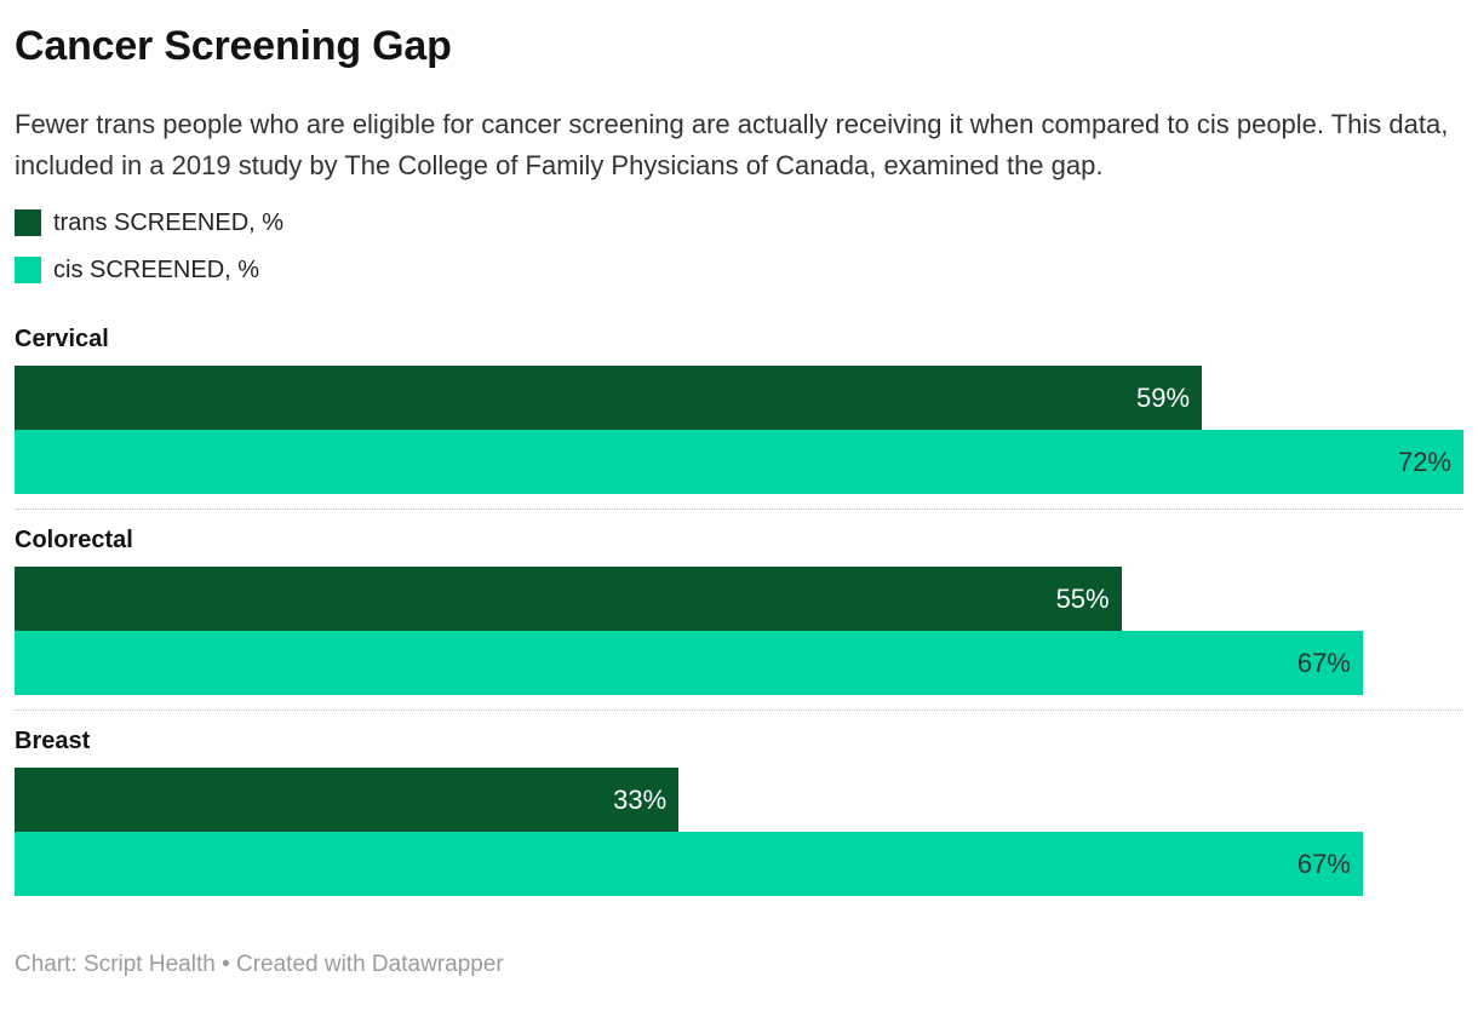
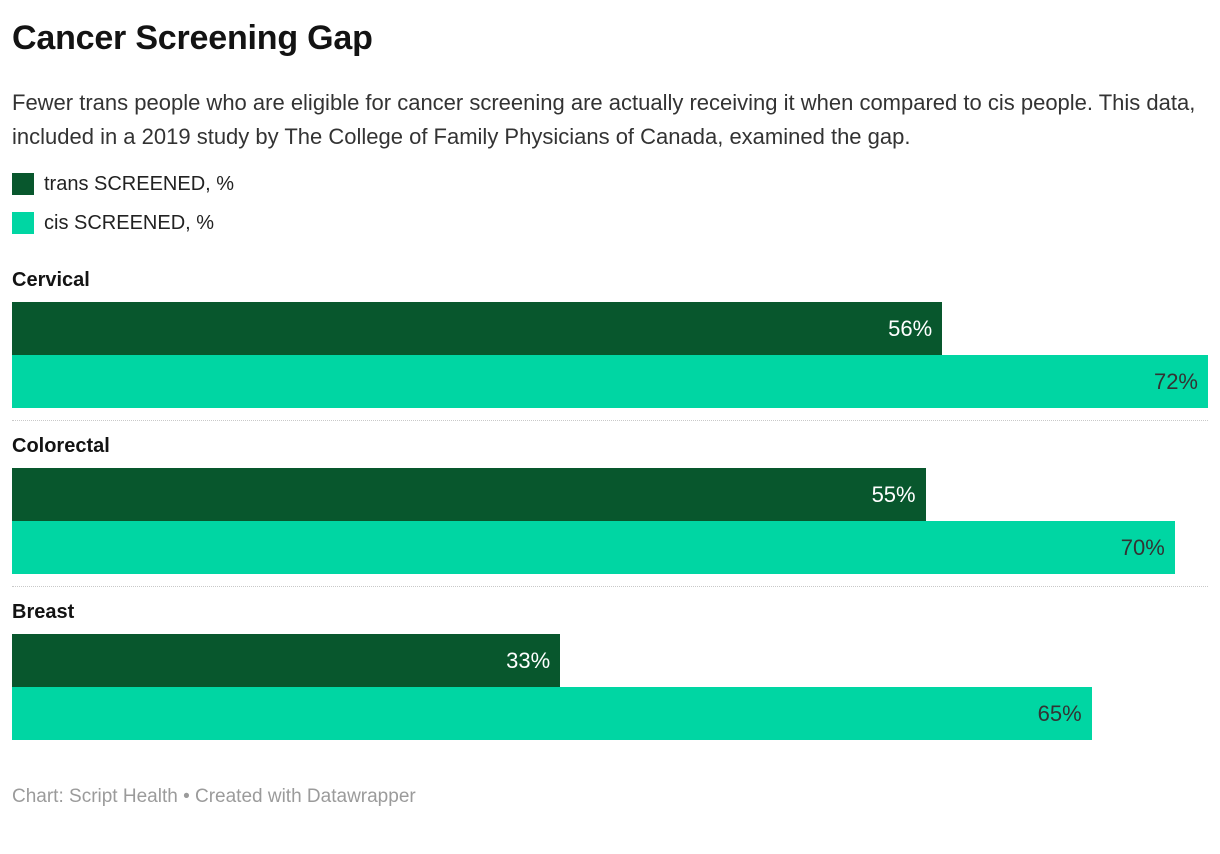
trans SCREENED, %/Cervical: 59% -> 56%
cis SCREENED, %/Colorectal: 67% -> 70%
cis SCREENED, %/Breast: 67% -> 65%
